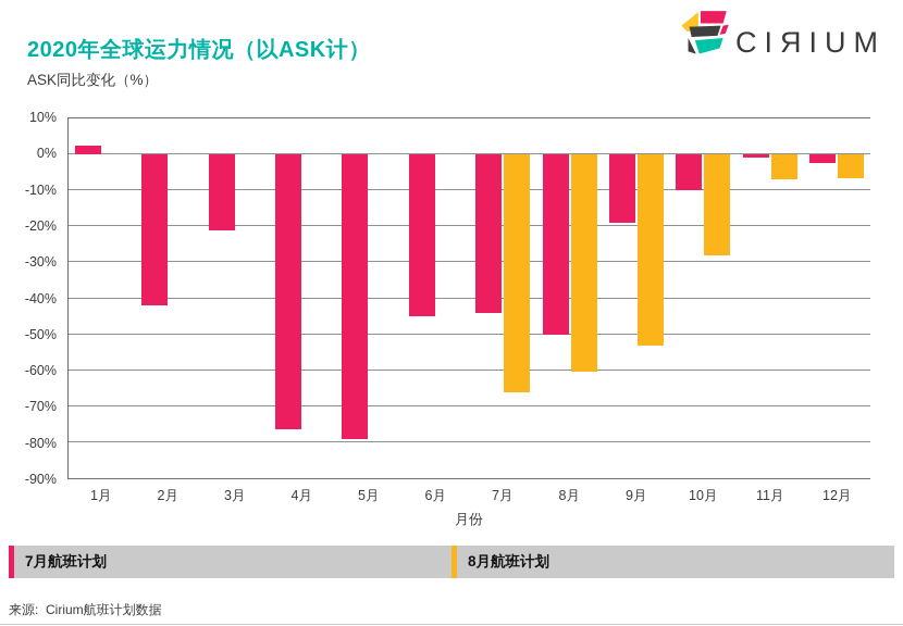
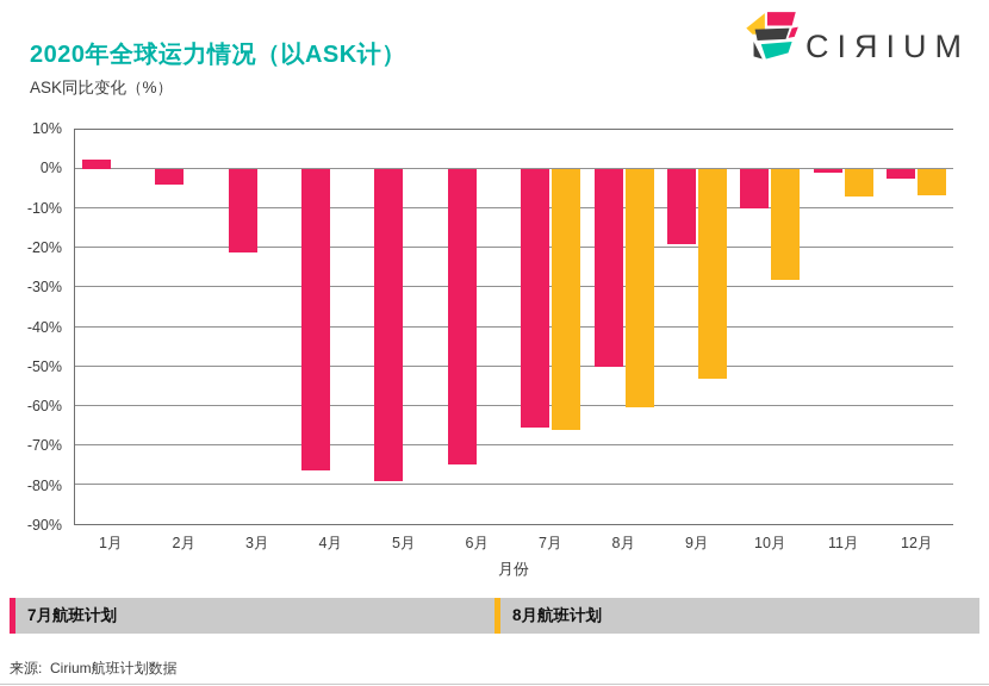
7月航班计划/2月: -42% -> -4%
7月航班计划/6月: -45% -> -75%
7月航班计划/7月: -44% -> -66%
